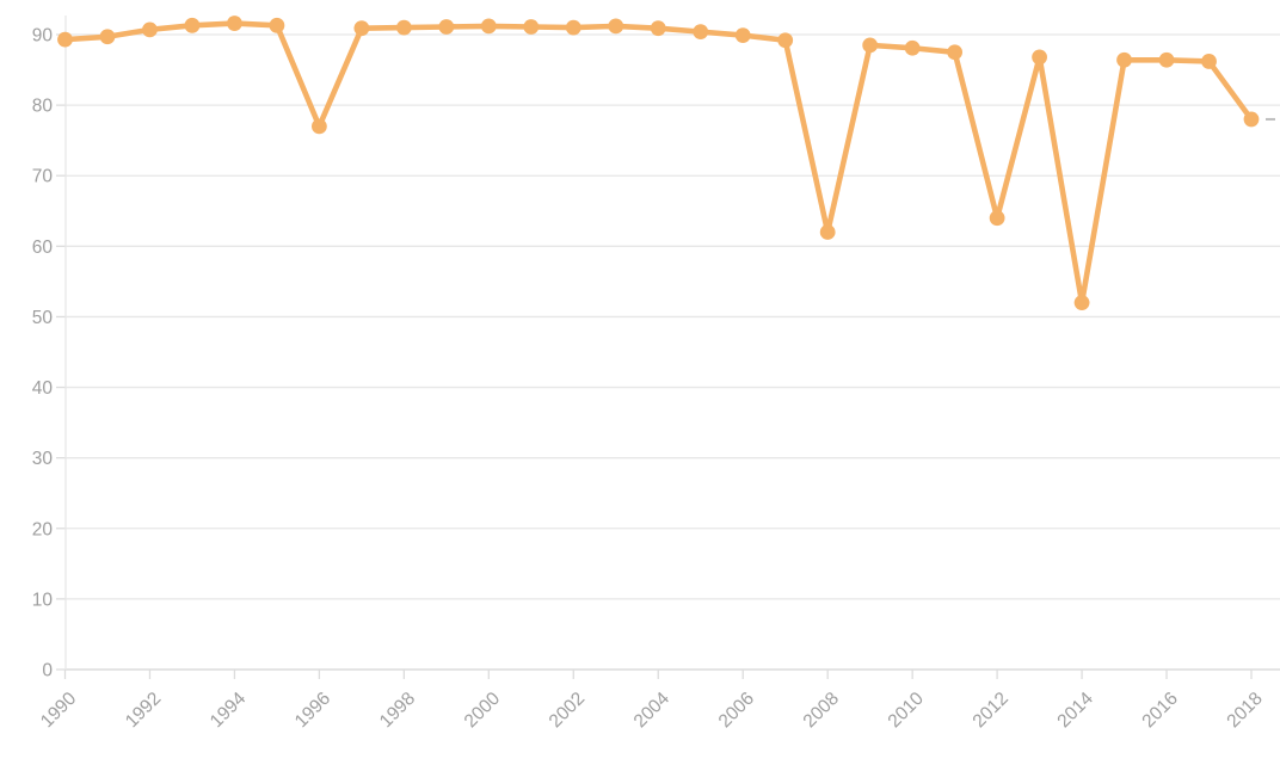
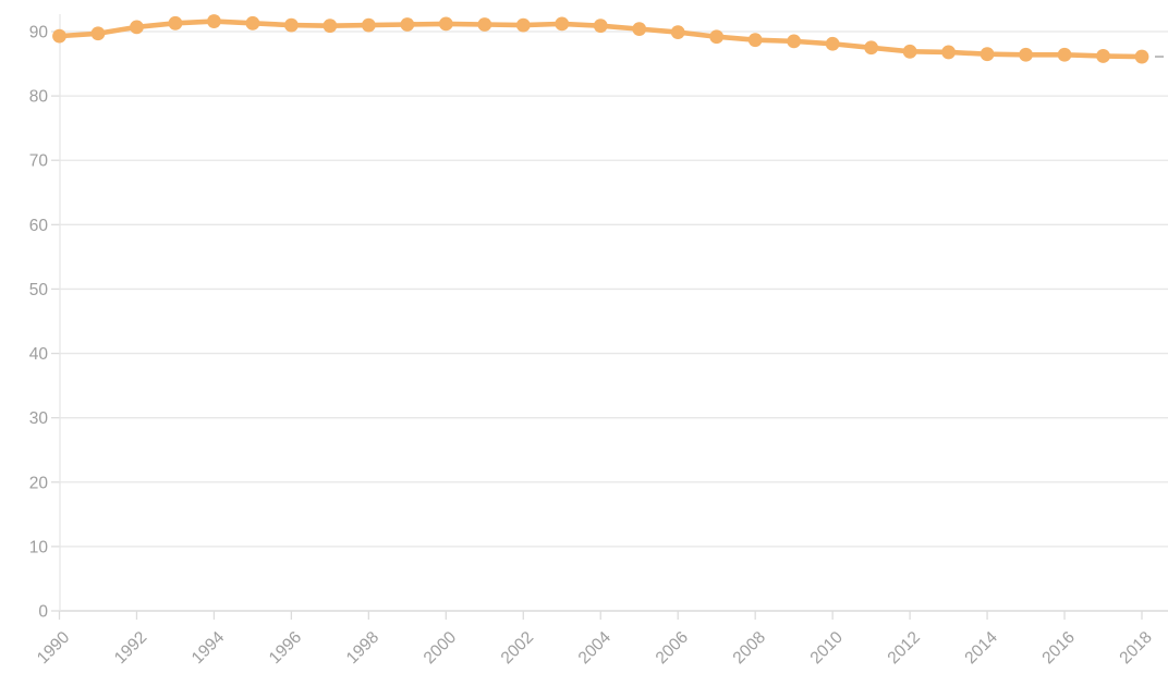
1996: 77 -> 91
2008: 62 -> 89
2012: 64 -> 87
2014: 52 -> 86
2018: 78 -> 86
